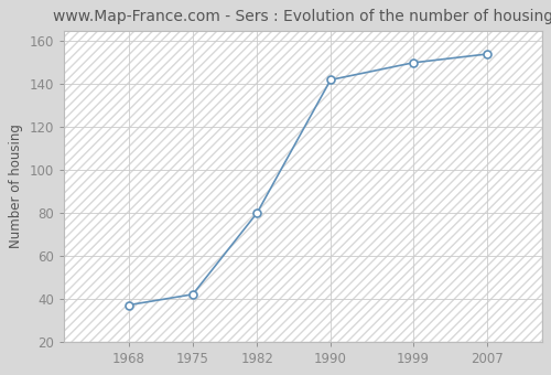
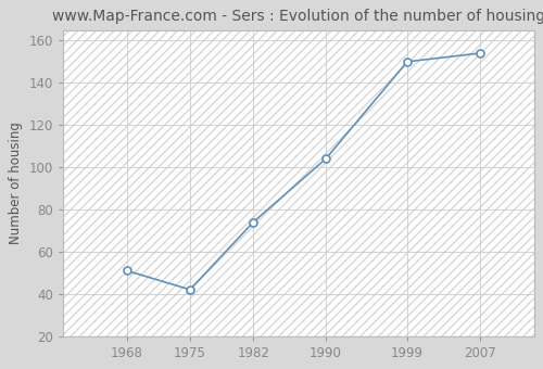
1968: 37 -> 51
1982: 80 -> 74
1990: 142 -> 104
